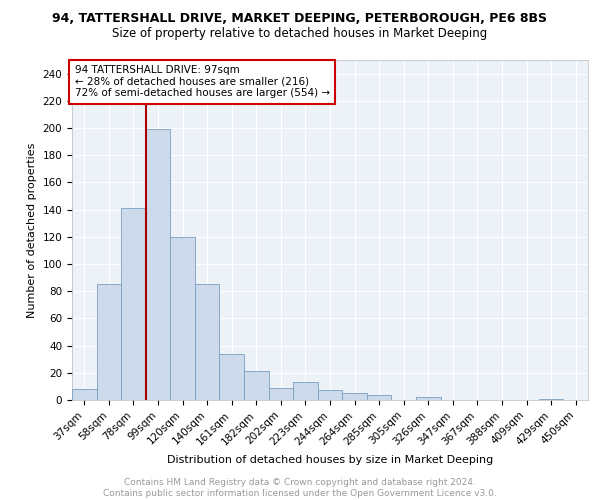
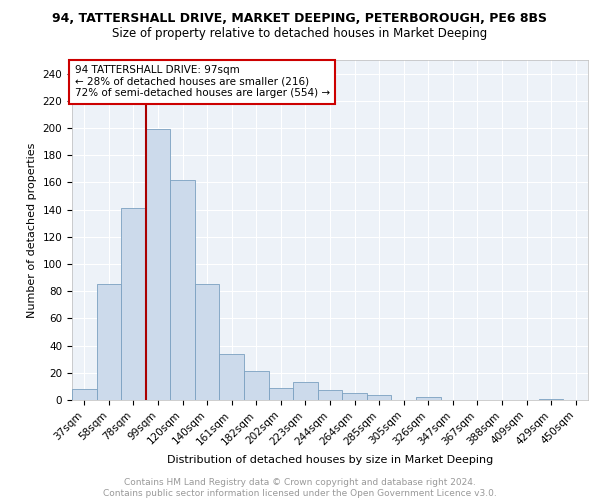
120sqm: 120 -> 162
